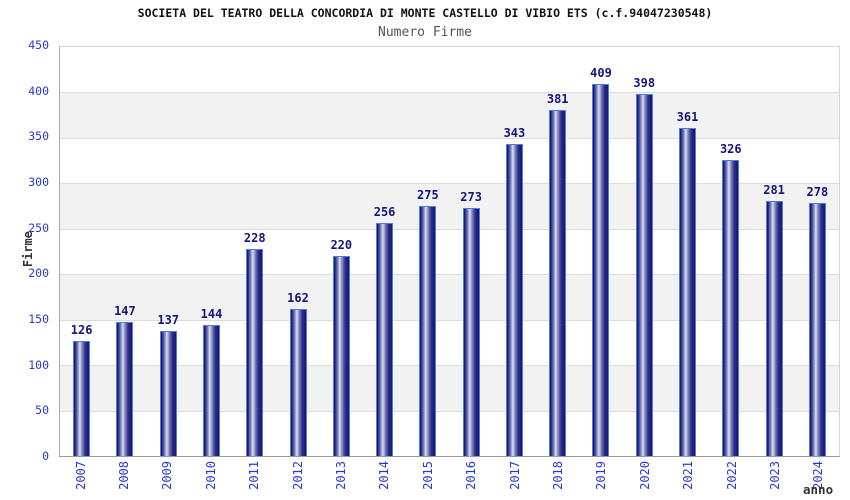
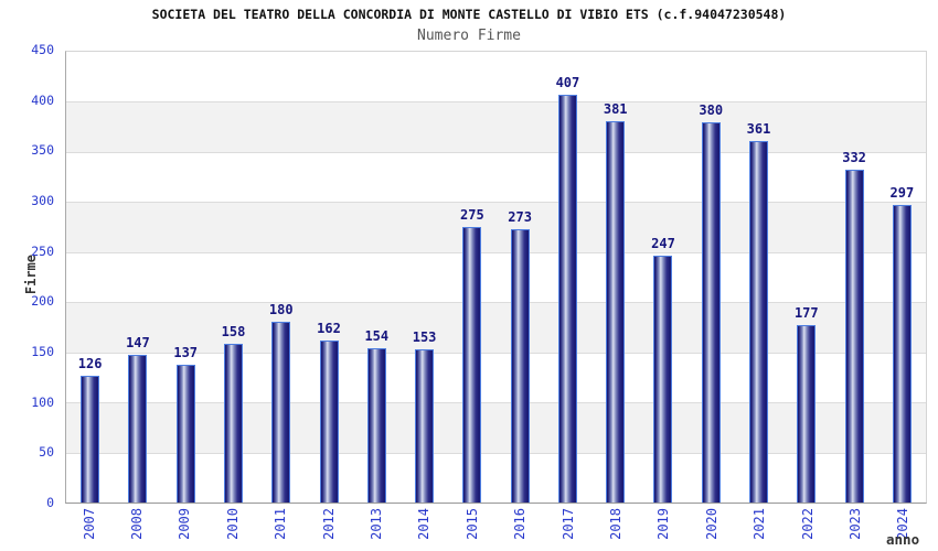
2010: 144 -> 158
2011: 228 -> 180
2013: 220 -> 154
2014: 256 -> 153
2017: 343 -> 407
2019: 409 -> 247
2020: 398 -> 380
2022: 326 -> 177
2023: 281 -> 332
2024: 278 -> 297
